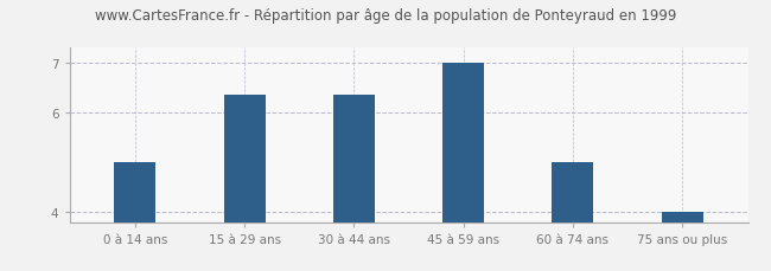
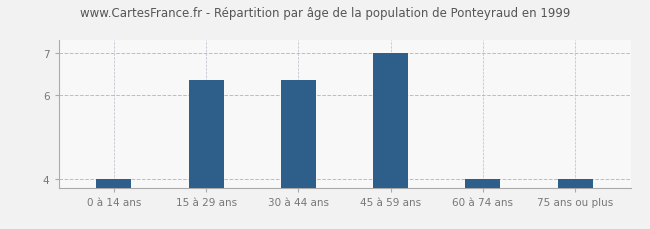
0 à 14 ans: 5.00 -> 4.00
60 à 74 ans: 5.00 -> 4.00
